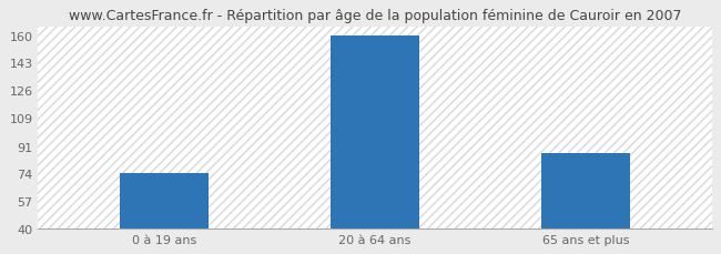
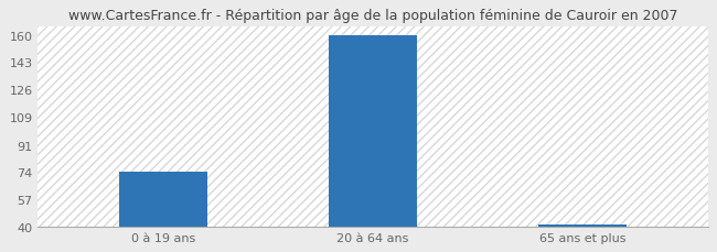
65 ans et plus: 87 -> 41
